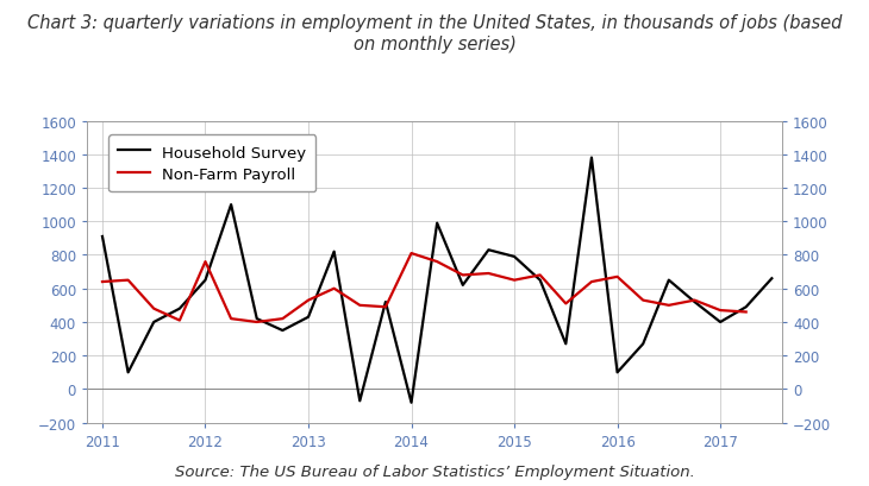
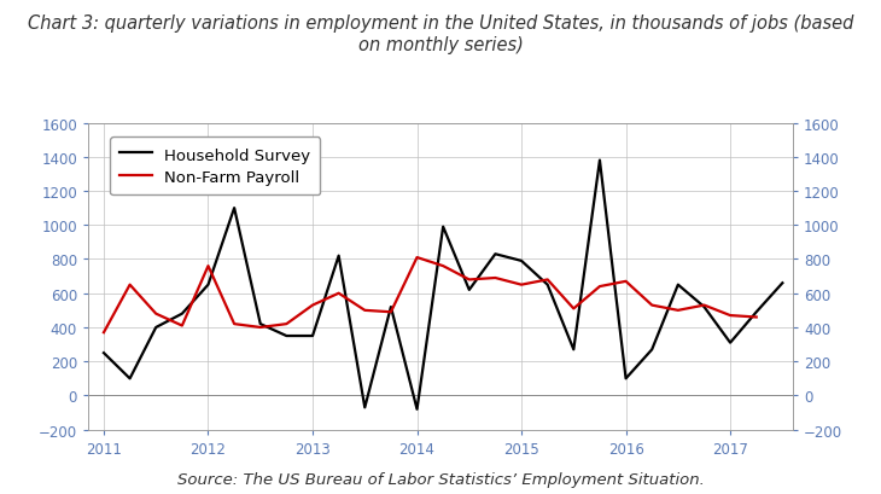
Household Survey/2011: 910 -> 250
Non-Farm Payroll/2011: 640 -> 370
Household Survey/2013: 430 -> 350
Household Survey/2017: 400 -> 310
